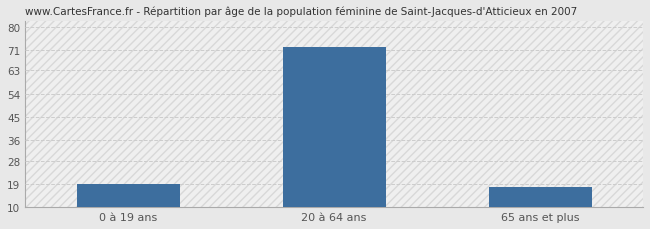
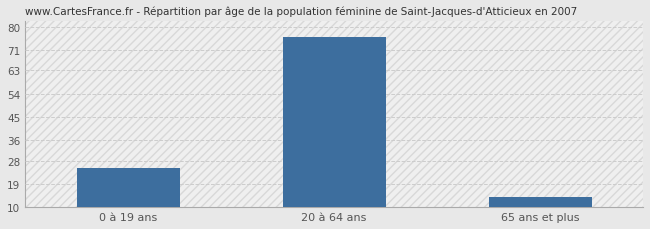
0 à 19 ans: 19 -> 25
20 à 64 ans: 72 -> 76
65 ans et plus: 18 -> 14
